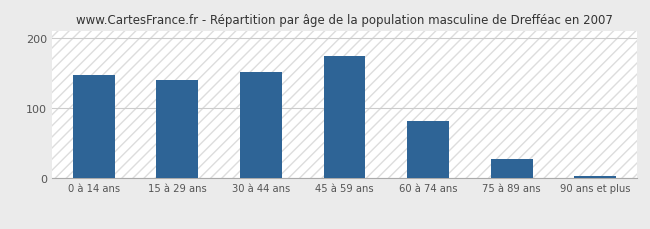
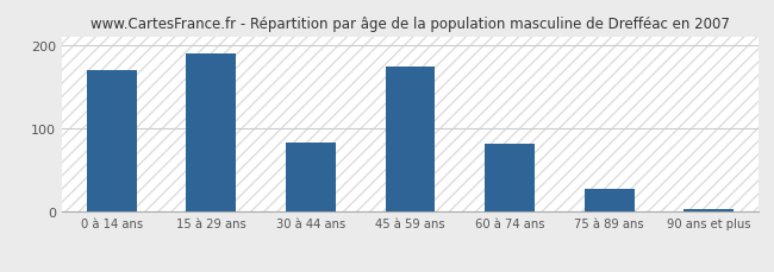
0 à 14 ans: 148 -> 170
15 à 29 ans: 140 -> 190
30 à 44 ans: 152 -> 84
